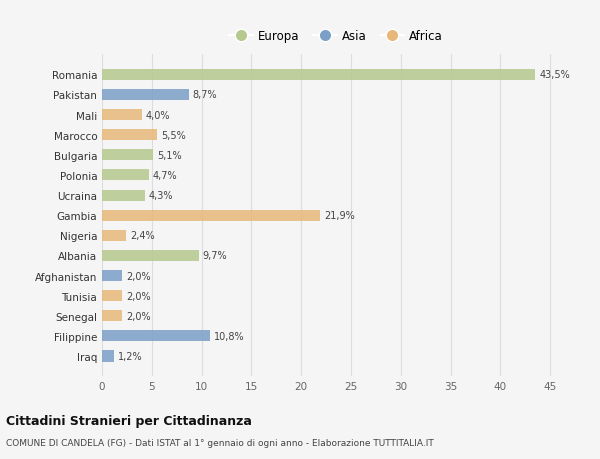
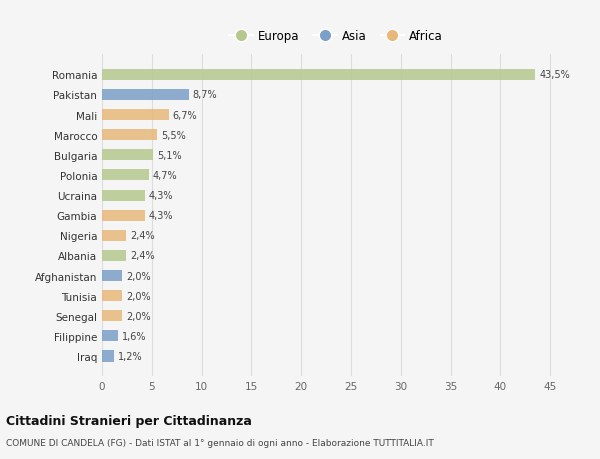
Mali: 4,0% -> 6,7%
Gambia: 21,9% -> 4,3%
Albania: 9,7% -> 2,4%
Filippine: 10,8% -> 1,6%
